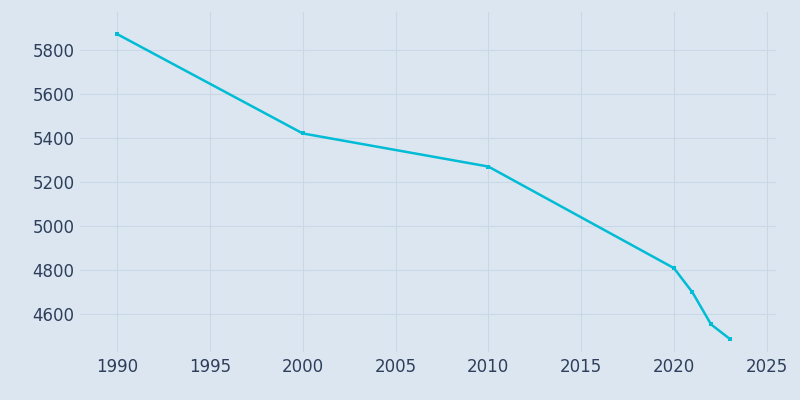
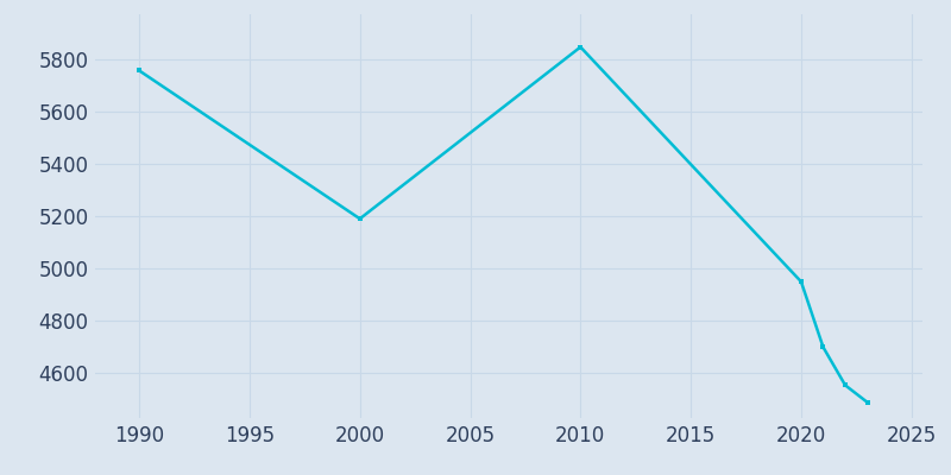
1990: 5870 -> 5755
2000: 5420 -> 5190
2010: 5270 -> 5845
2020: 4810 -> 4950
